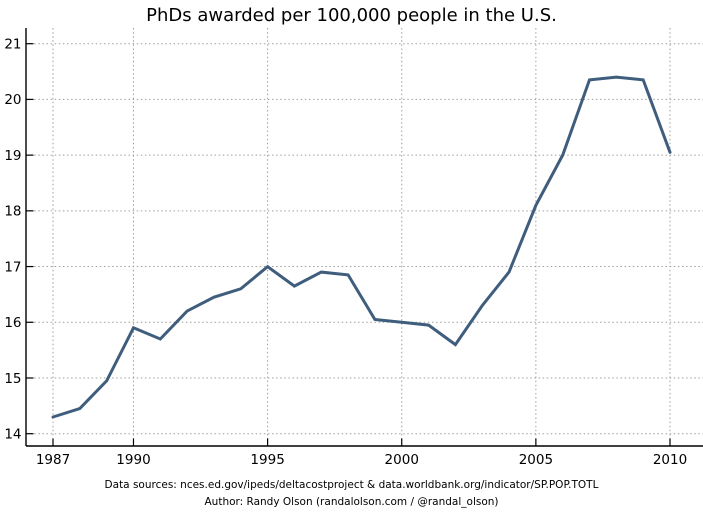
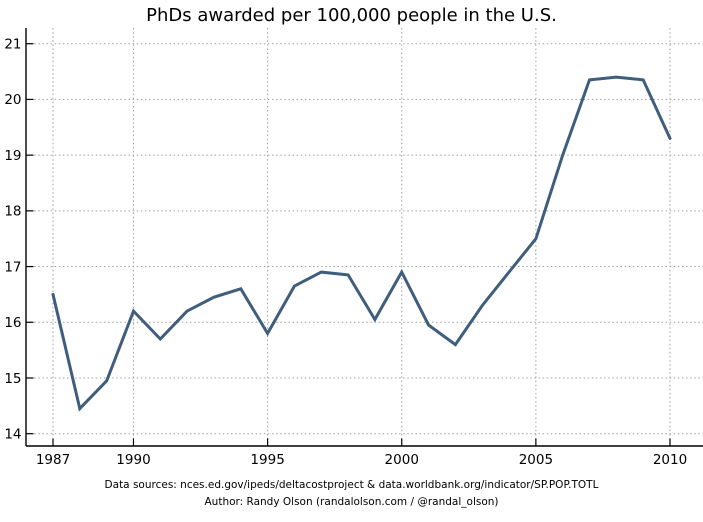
1987: 14.3 -> 16.5
1990: 15.9 -> 16.2
1995: 17.0 -> 15.8
2000: 16.0 -> 16.9
2005: 18.1 -> 17.5
2010: 19.1 -> 19.3
